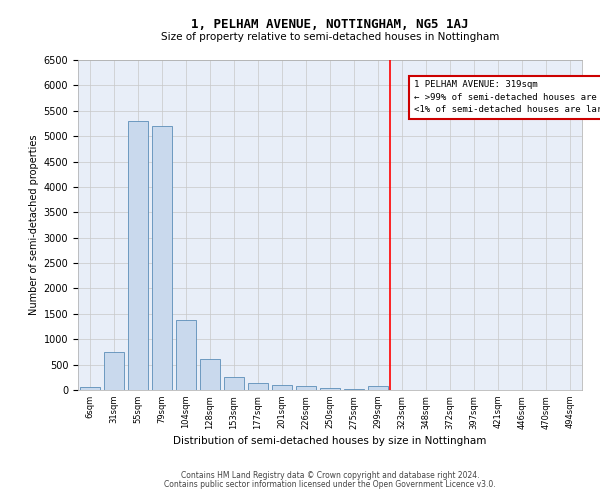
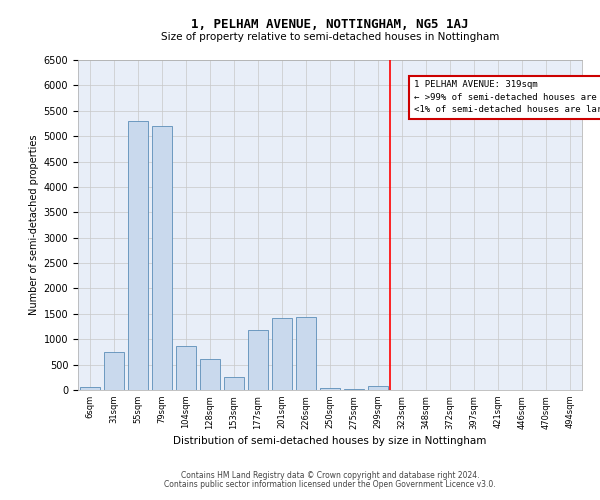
104sqm: 1380 -> 860
177sqm: 130 -> 1180
201sqm: 100 -> 1420
226sqm: 70 -> 1440
